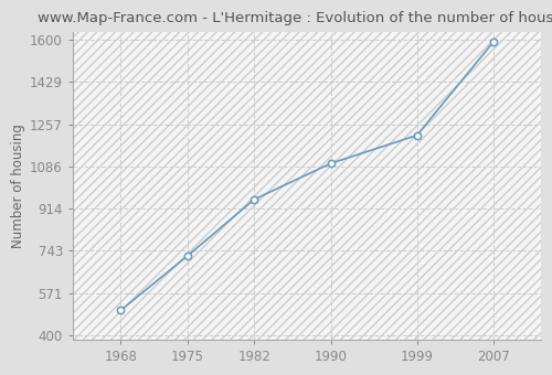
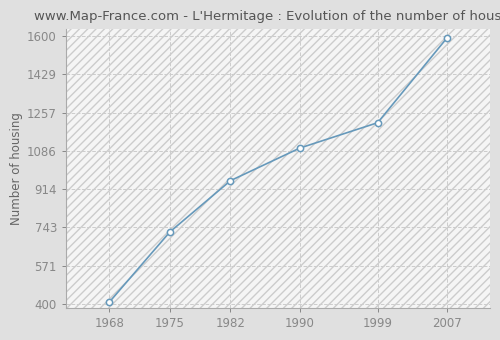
1968: 500 -> 407
